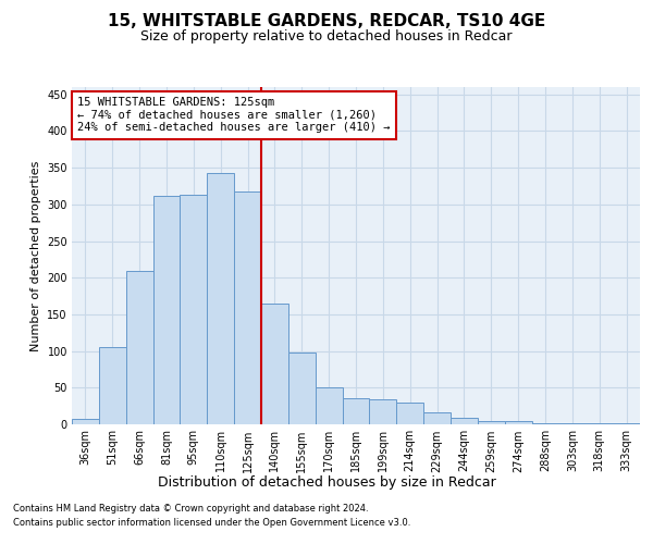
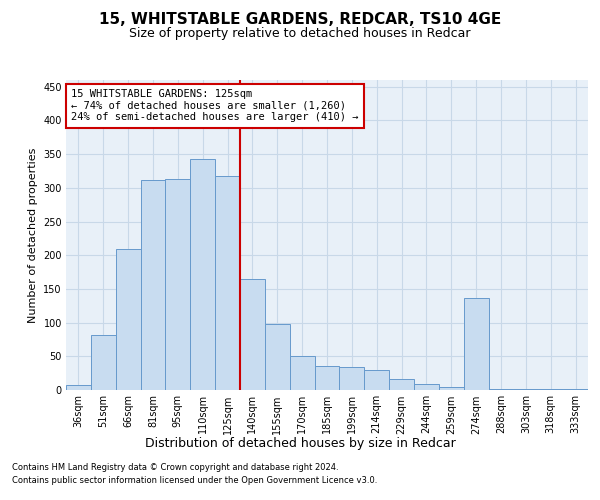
51sqm: 106 -> 82
274sqm: 4 -> 136
